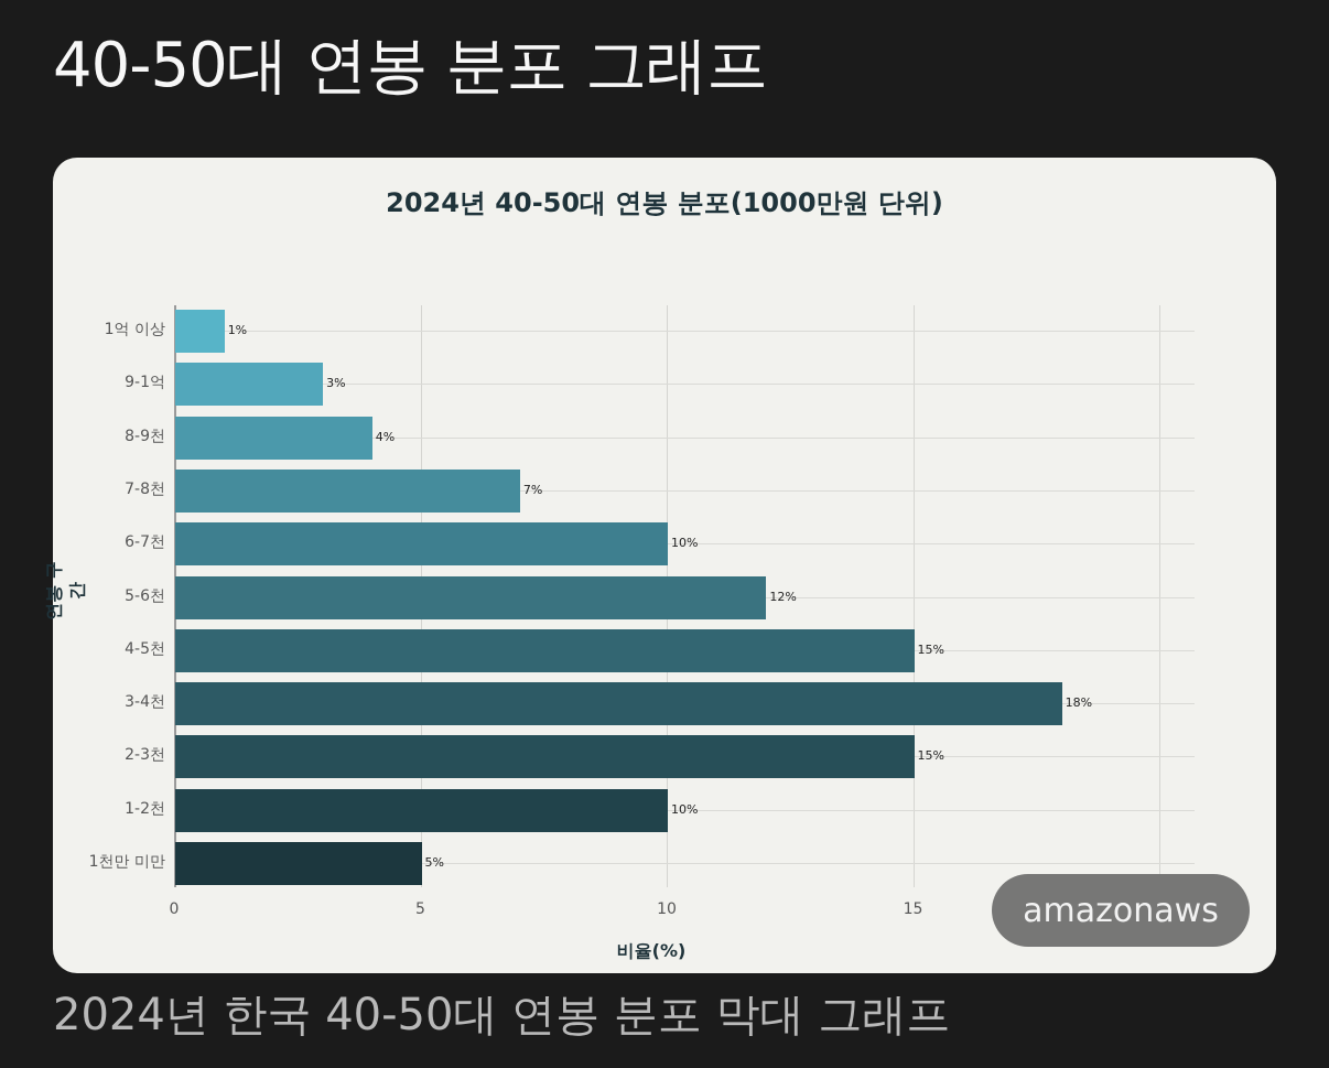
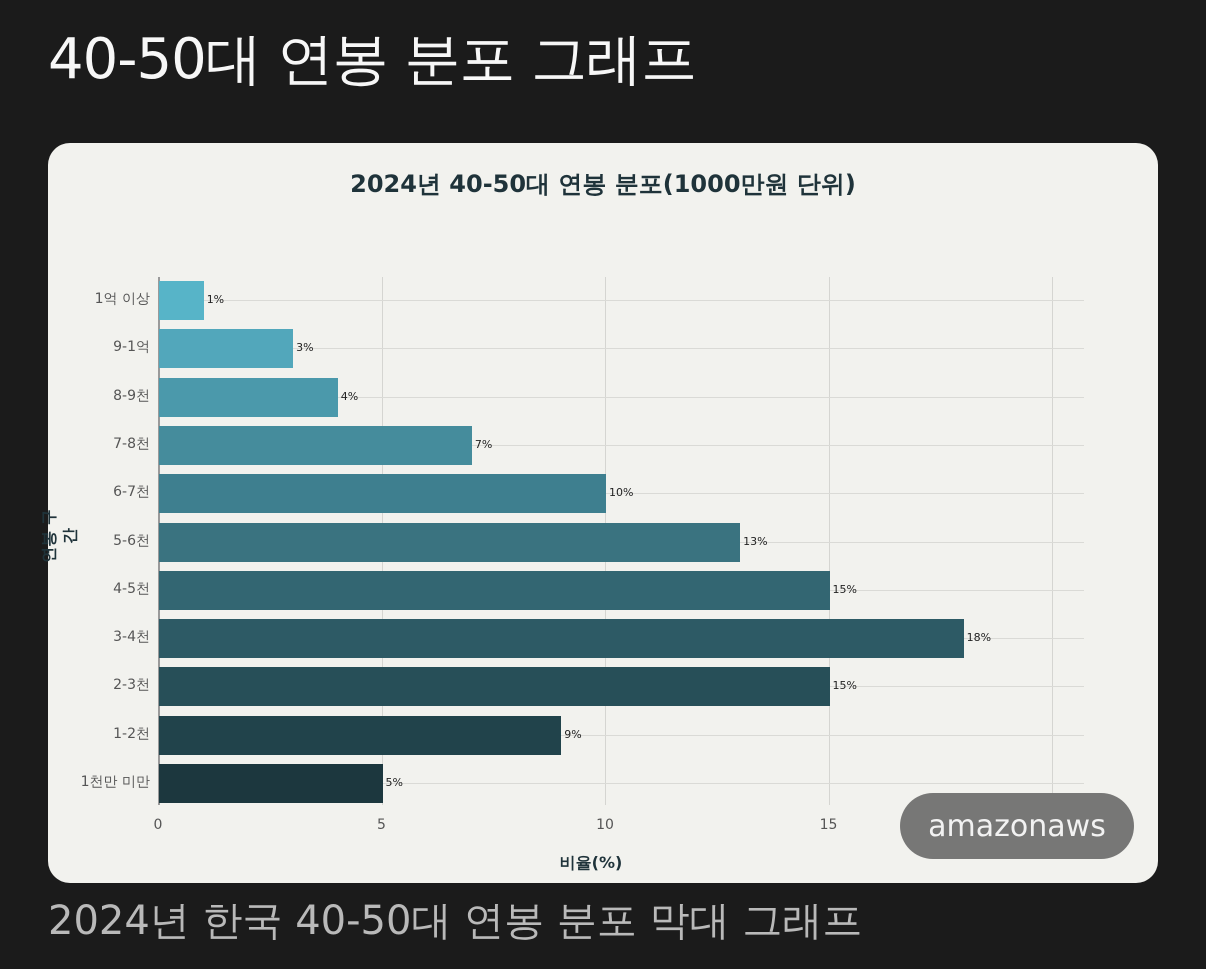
5-6천: 12% -> 13%
1-2천: 10% -> 9%
